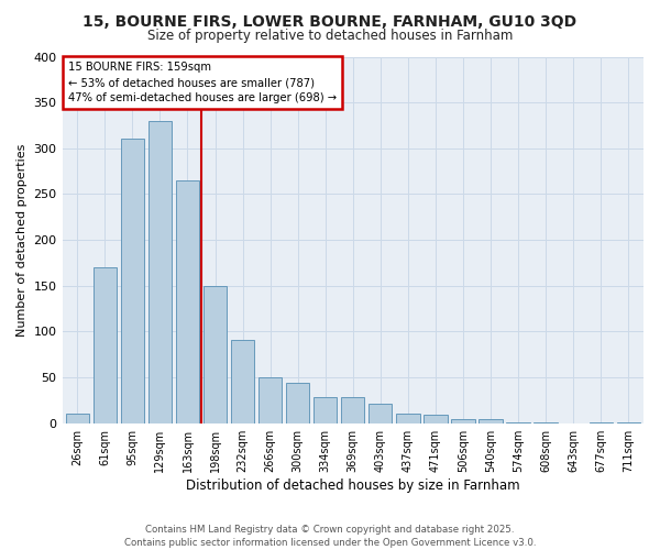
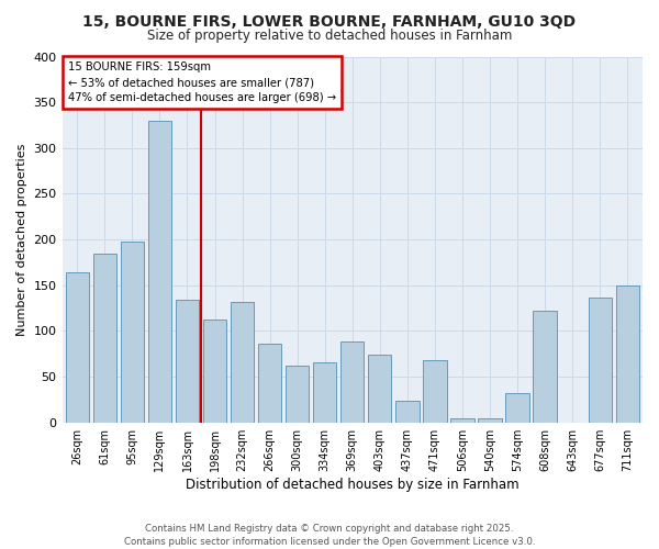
26sqm: 11 -> 164
61sqm: 170 -> 184
95sqm: 311 -> 198
163sqm: 265 -> 134
198sqm: 150 -> 112
232sqm: 91 -> 132
266sqm: 50 -> 86
300sqm: 44 -> 62
334sqm: 29 -> 66
369sqm: 29 -> 88
403sqm: 21 -> 74
437sqm: 11 -> 24
471sqm: 9 -> 68
574sqm: 1 -> 32
608sqm: 1 -> 122
677sqm: 1 -> 136
711sqm: 1 -> 150
